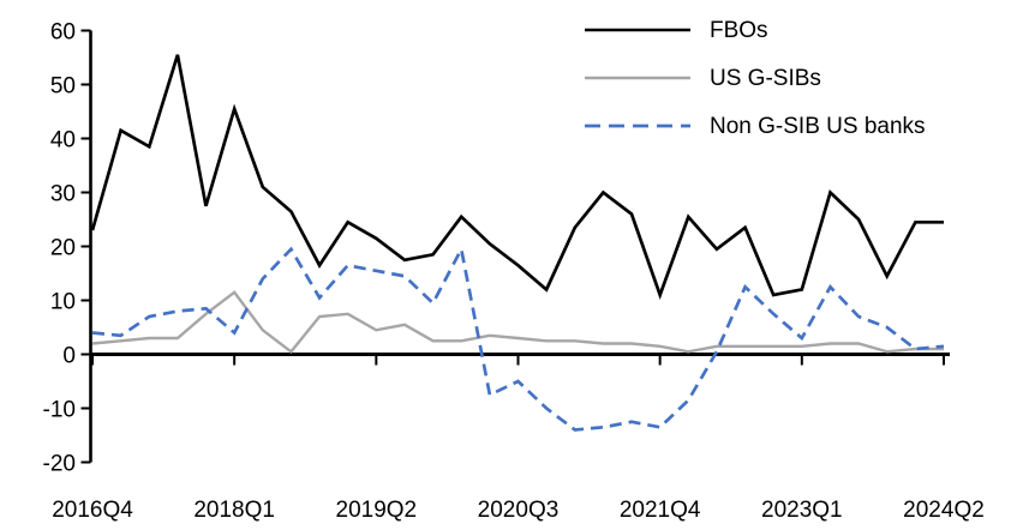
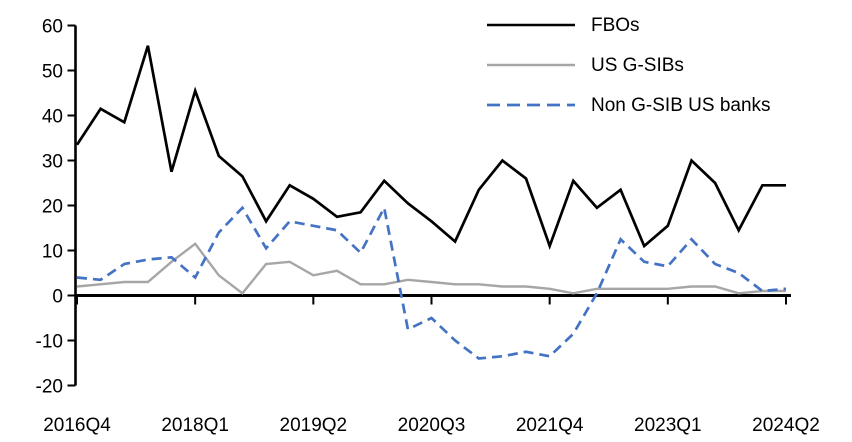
FBOs/2016Q4: 23 -> 34
FBOs/2023Q1: 12 -> 16
Non G-SIB US banks/2023Q1: 3 -> 6
